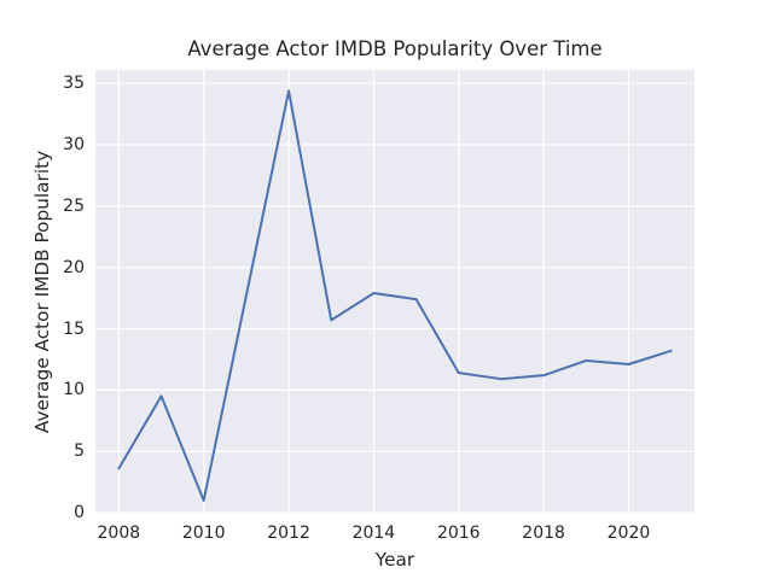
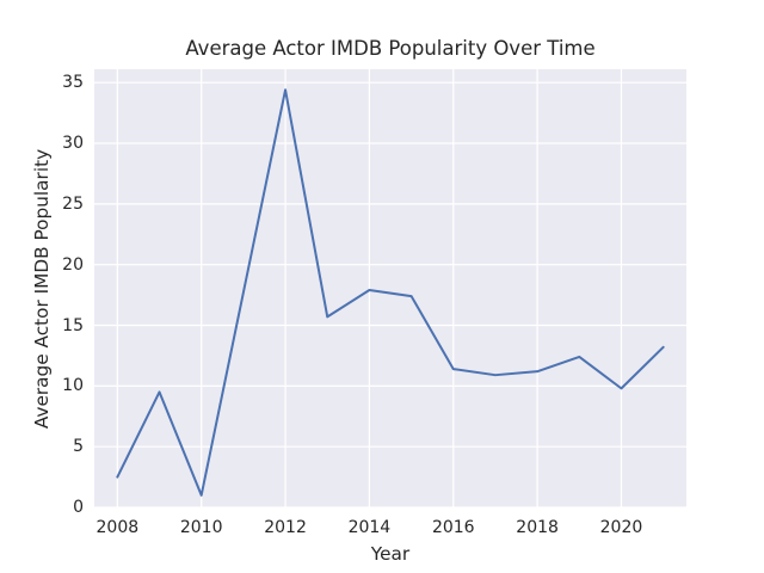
2008: 3.6 -> 2.5
2020: 12.1 -> 9.8
